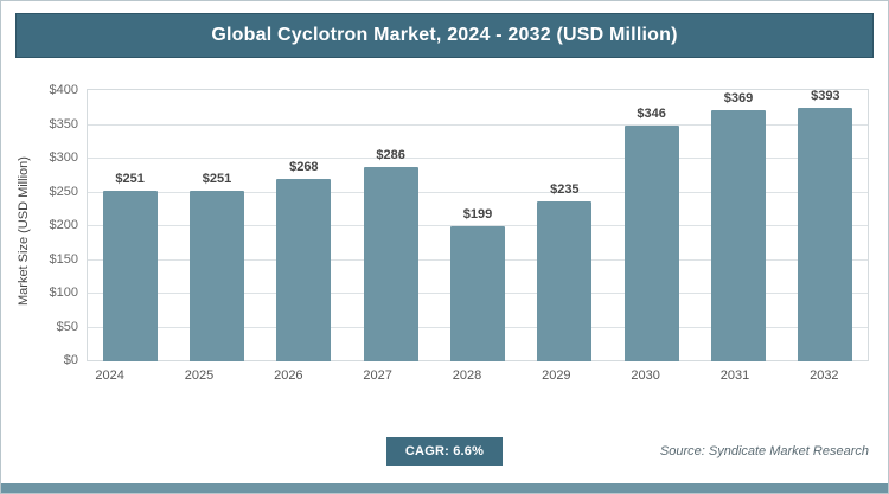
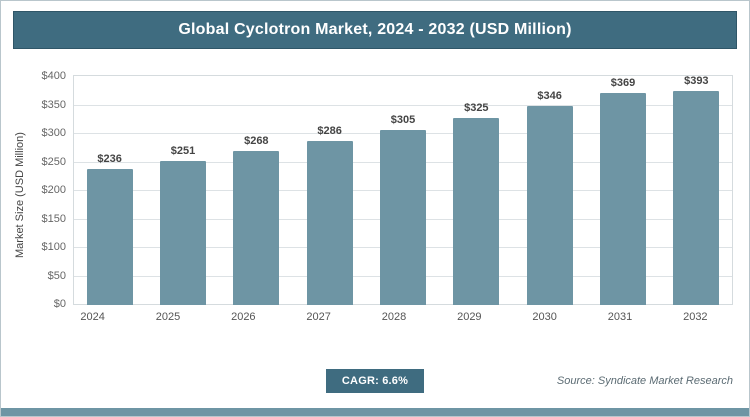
2024: $251 -> $236
2028: $199 -> $305
2029: $235 -> $325
